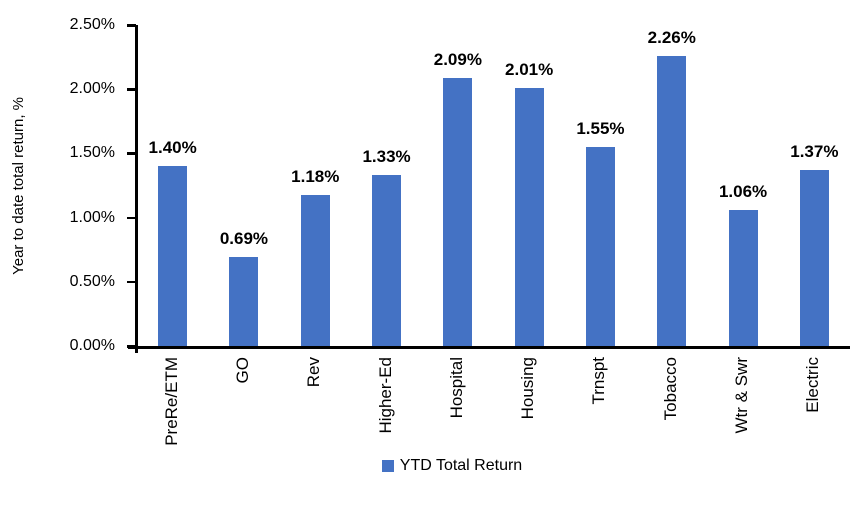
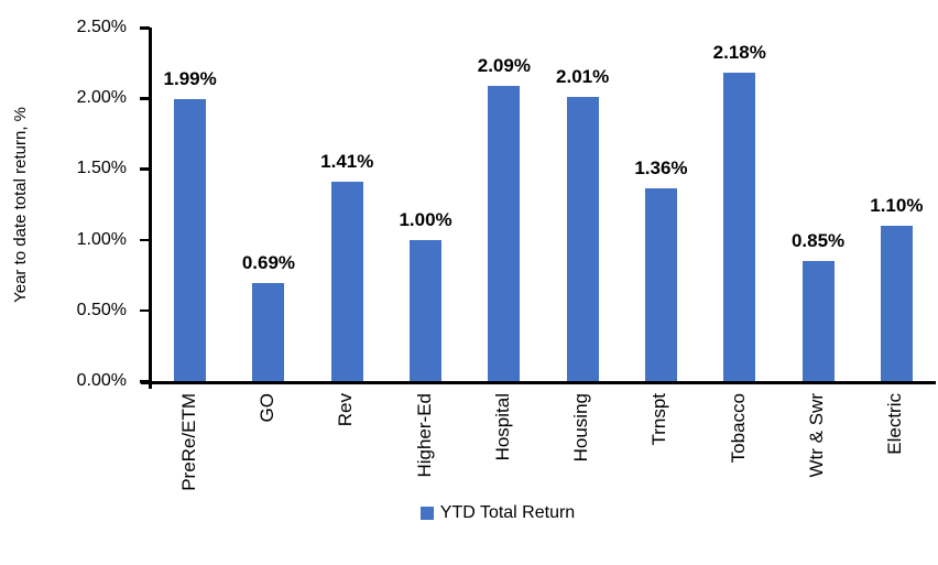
PreRe/ETM: 1.40% -> 1.99%
Rev: 1.18% -> 1.41%
Higher-Ed: 1.33% -> 1.00%
Trnspt: 1.55% -> 1.36%
Tobacco: 2.26% -> 2.18%
Wtr & Swr: 1.06% -> 0.85%
Electric: 1.37% -> 1.10%
